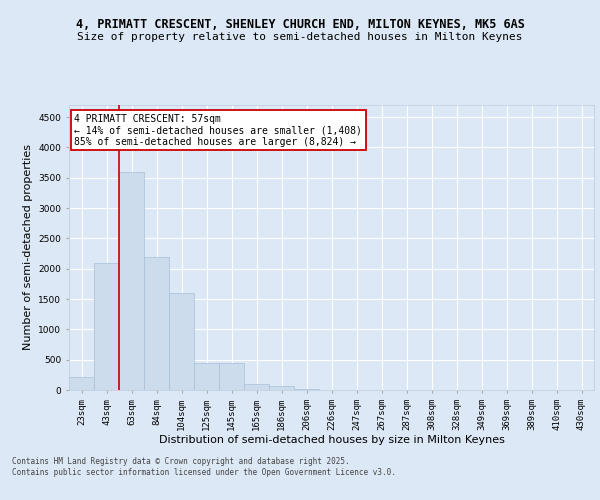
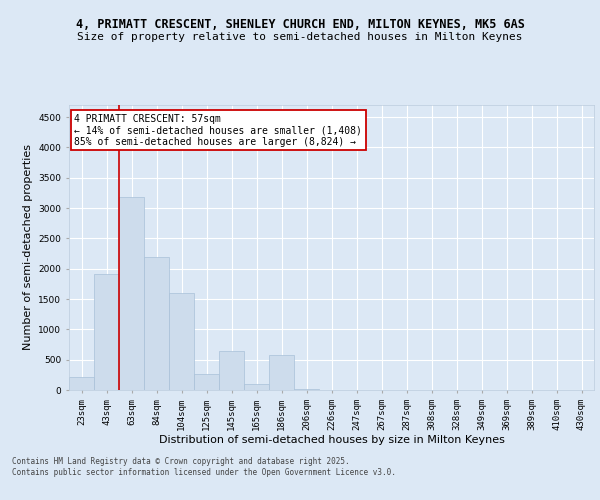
43sqm: 2100 -> 1920
63sqm: 3600 -> 3180
125sqm: 450 -> 260
145sqm: 450 -> 640
186sqm: 60 -> 580
